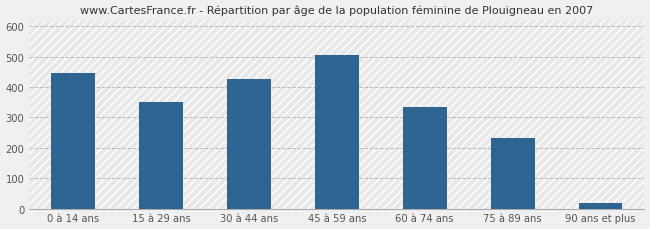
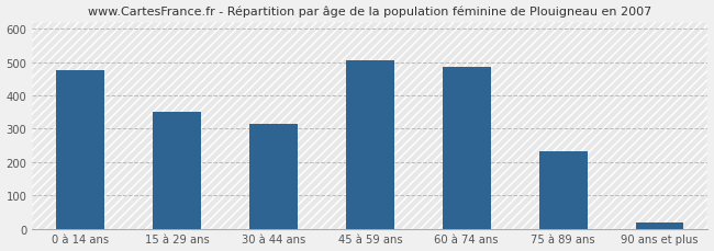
0 à 14 ans: 445 -> 475
30 à 44 ans: 425 -> 315
60 à 74 ans: 335 -> 485
